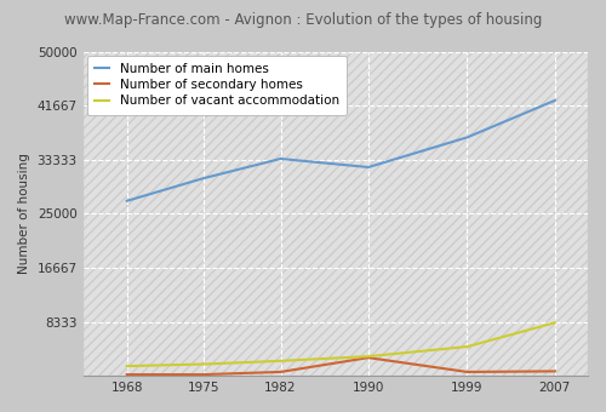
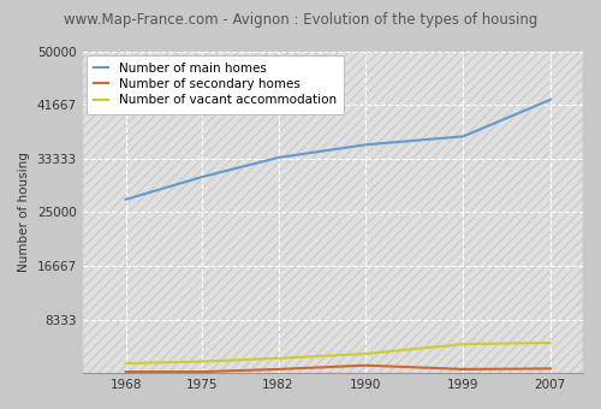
Number of main homes/1990: 32200 -> 35500
Number of secondary homes/1990: 2800 -> 1200
Number of vacant accommodation/2007: 8200 -> 4700
